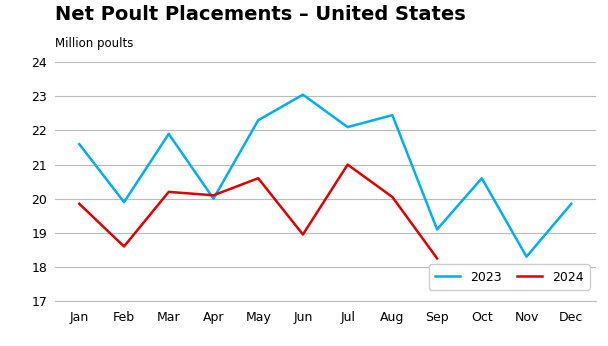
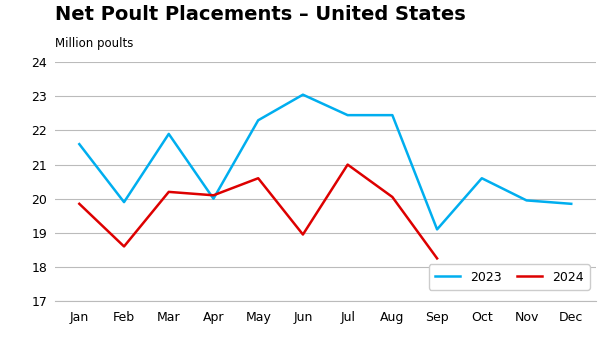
2023/Jul: 22.10 -> 22.45
2023/Nov: 18.30 -> 19.95
